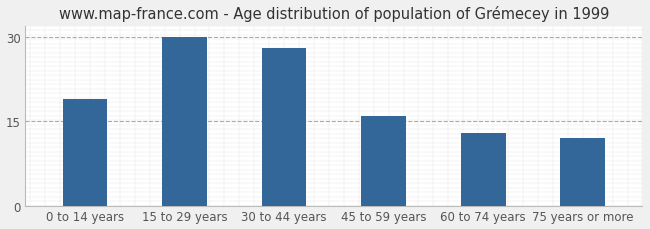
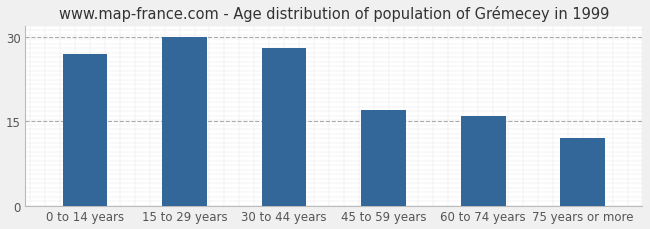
0 to 14 years: 19 -> 27
45 to 59 years: 16 -> 17
60 to 74 years: 13 -> 16
